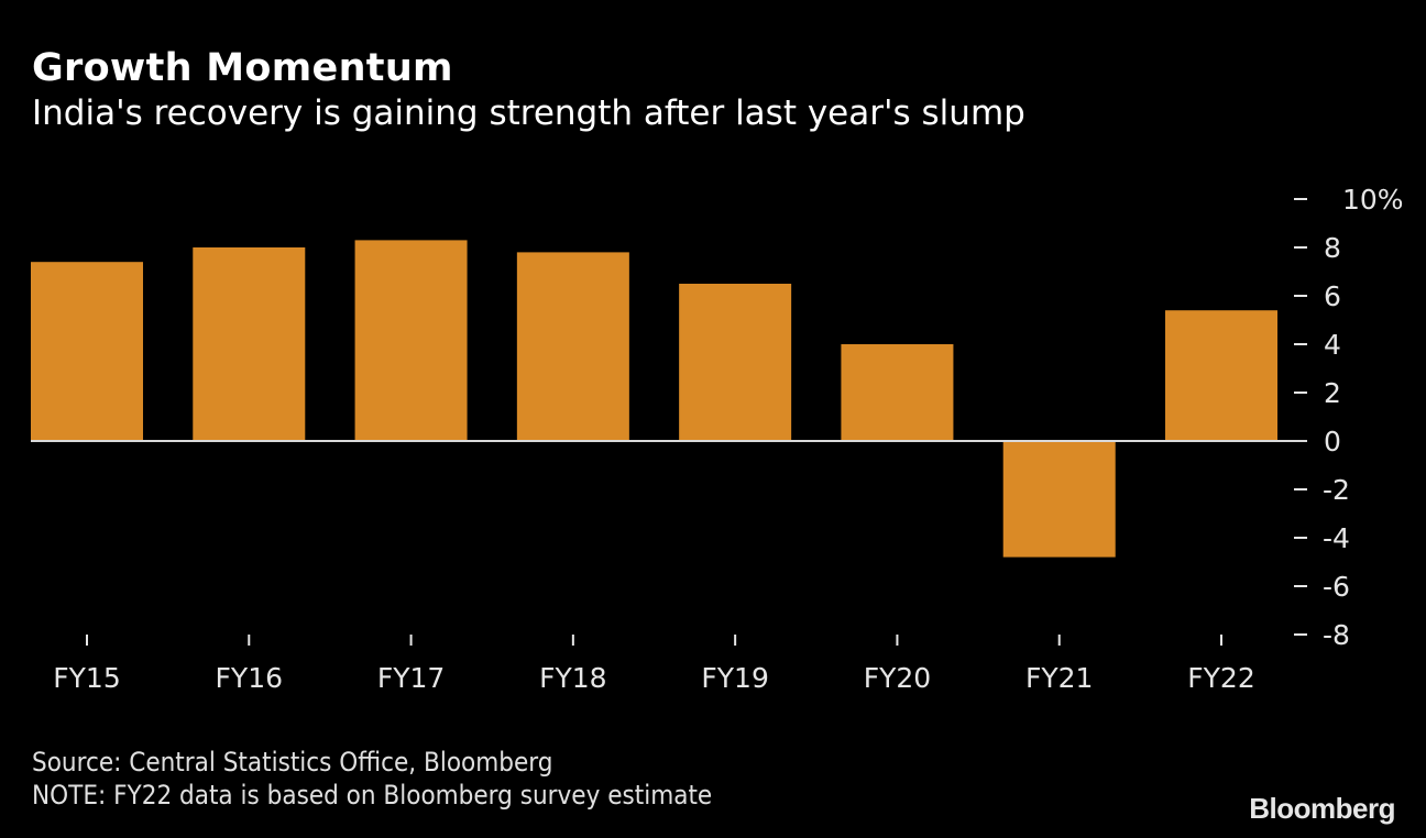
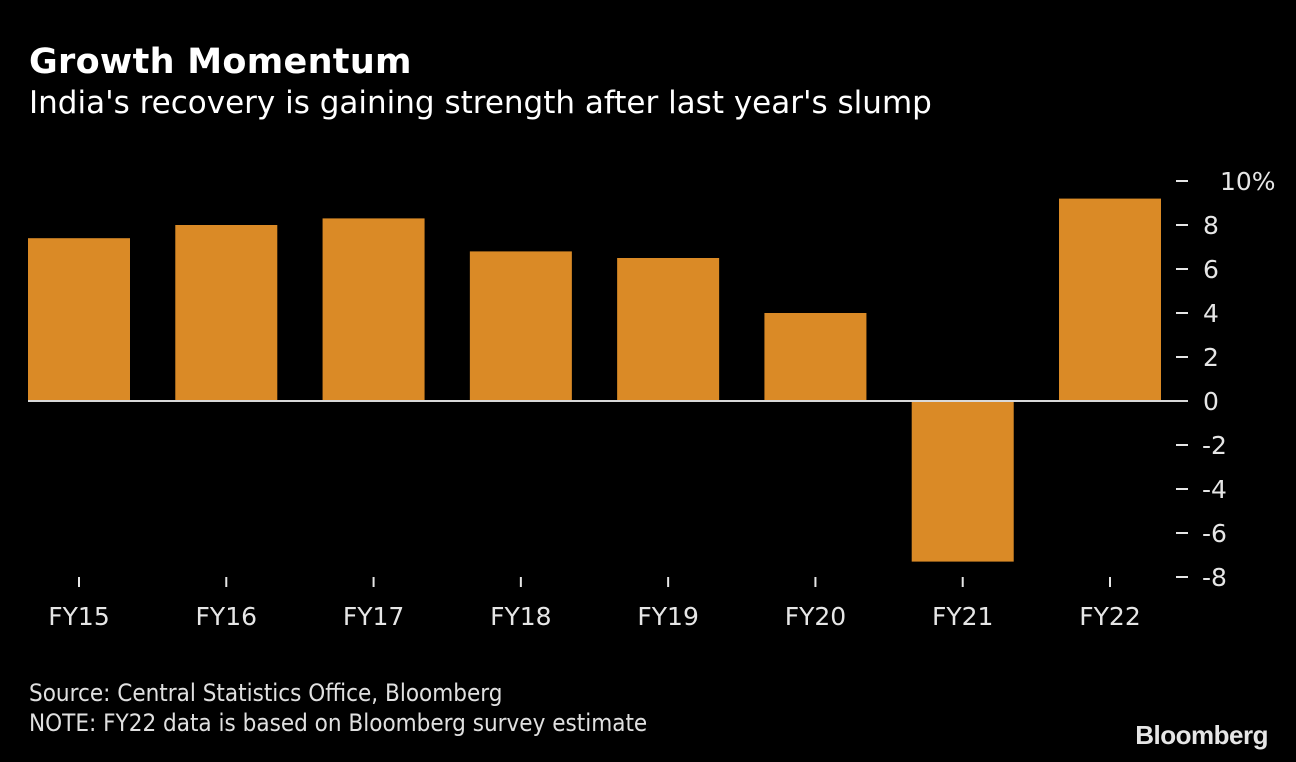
FY18: 7.8 -> 6.8
FY21: -4.8 -> -7.3
FY22: 5.4 -> 9.2
